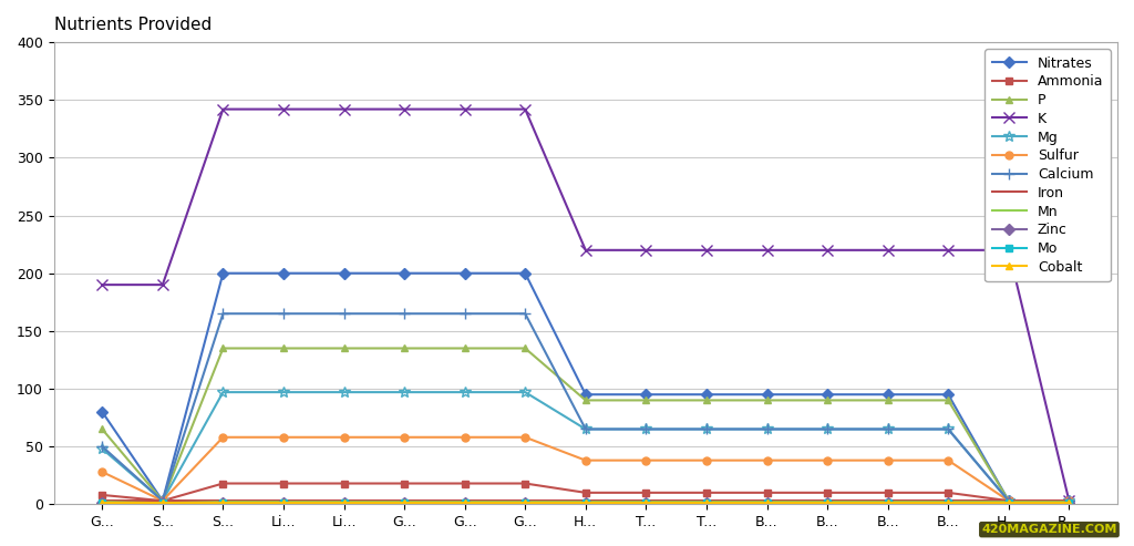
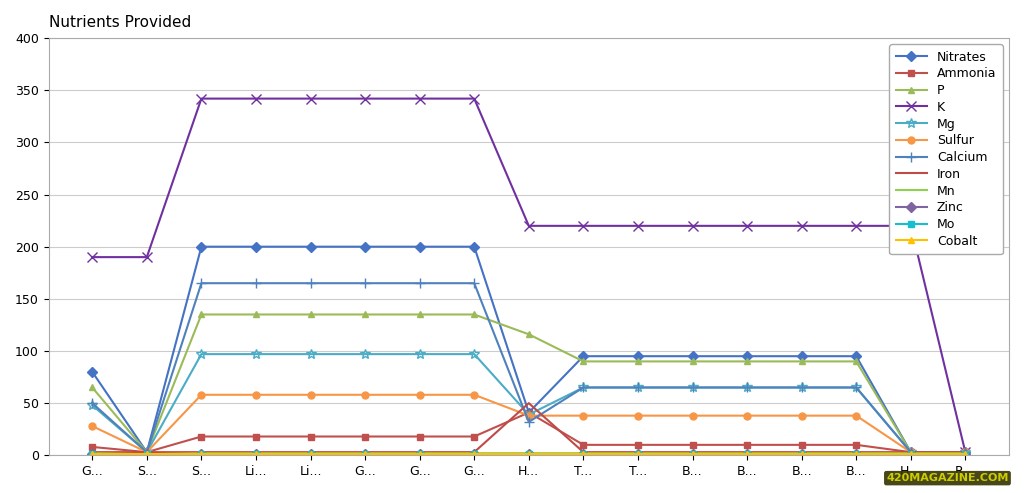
Nitrates/H...: 95 -> 41
Ammonia/H...: 10 -> 41
P/H...: 90 -> 116
Mg/H...: 65 -> 39
Calcium/H...: 65 -> 32
Iron/H...: 3 -> 50
